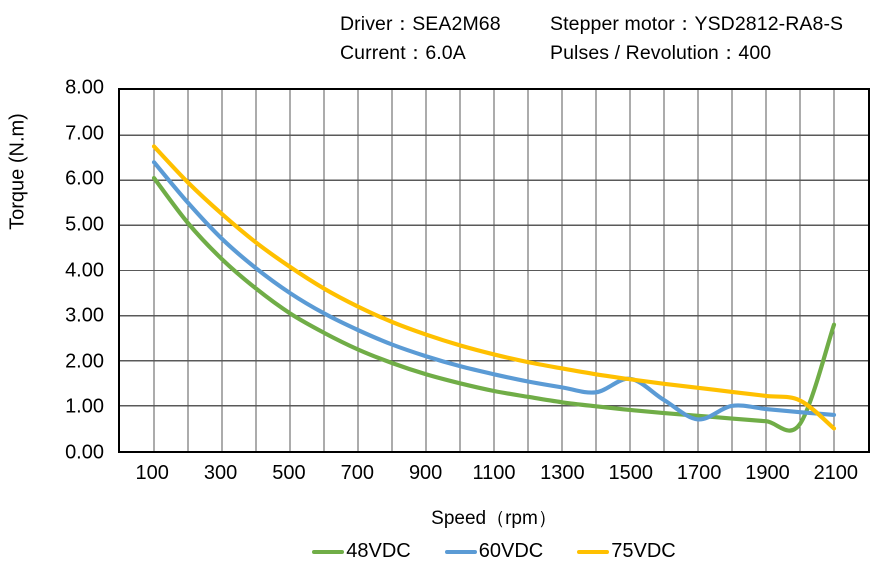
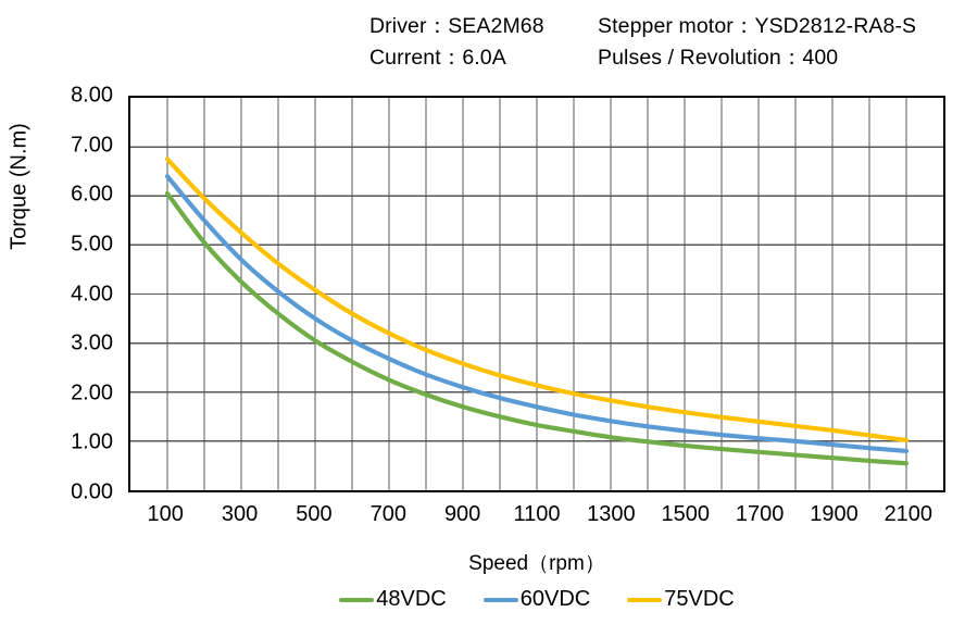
60VDC/1500: 1.6 -> 1.2
60VDC/1700: 0.7 -> 1.1
48VDC/2100: 2.8 -> 0.6
75VDC/2100: 0.5 -> 1.0
